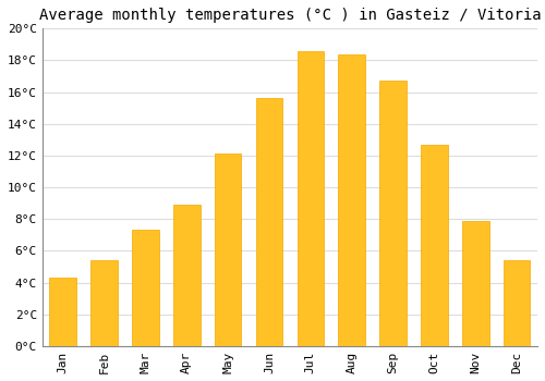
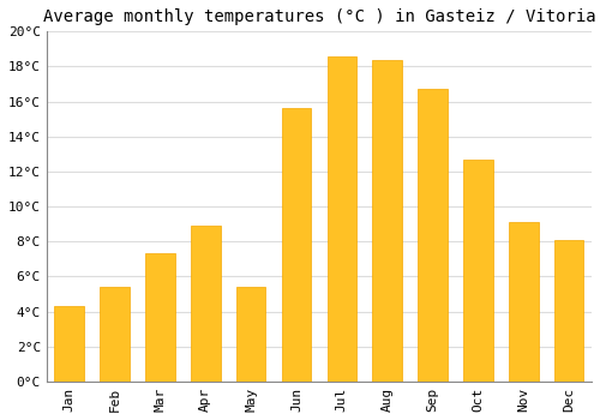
May: 12.1°C -> 5.4°C
Nov: 7.9°C -> 9.1°C
Dec: 5.4°C -> 8.1°C
